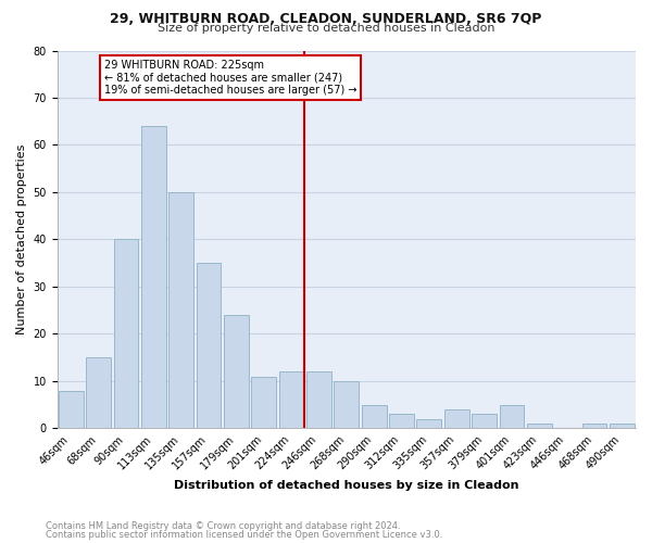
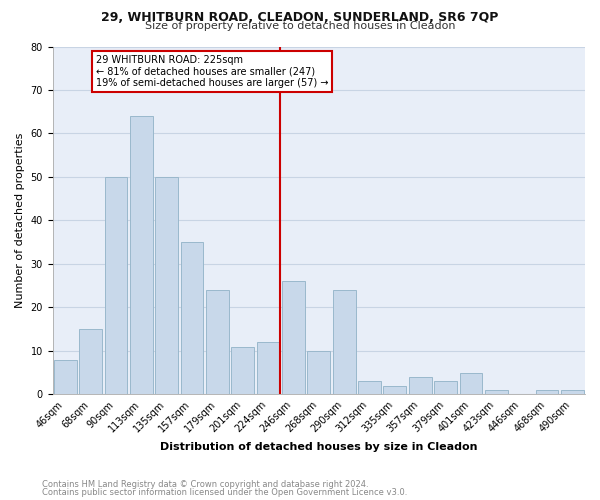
90sqm: 40 -> 50
246sqm: 12 -> 26
290sqm: 5 -> 24
